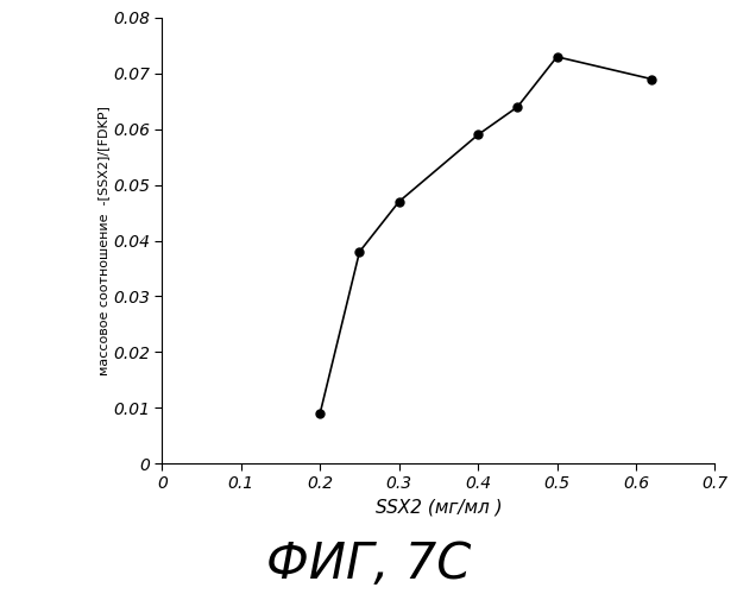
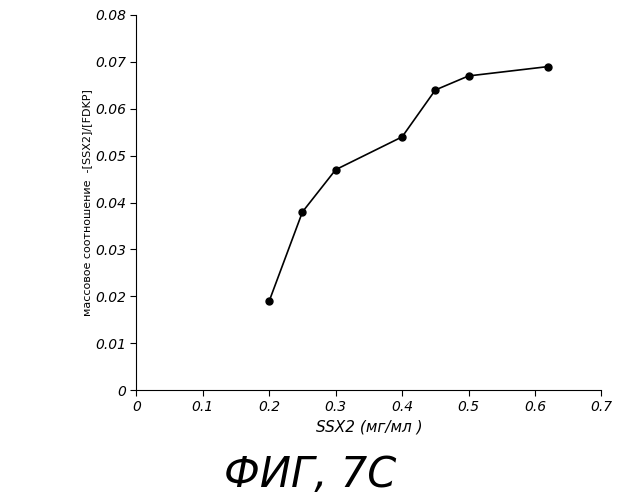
0.2: 0.009 -> 0.019
0.4: 0.059 -> 0.054
0.5: 0.073 -> 0.067
